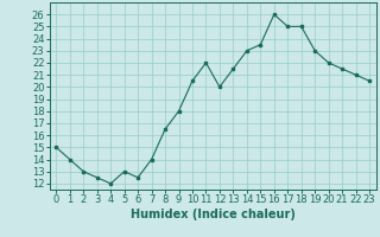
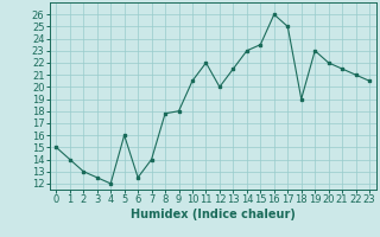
5: 13.0 -> 16.0
8: 16.5 -> 17.8
18: 25.0 -> 19.0
